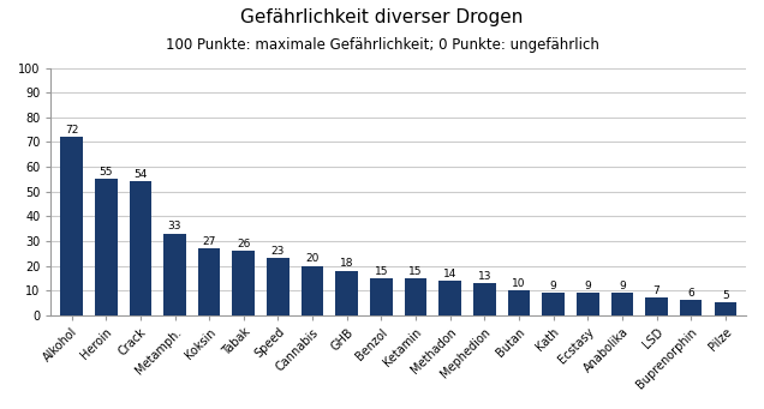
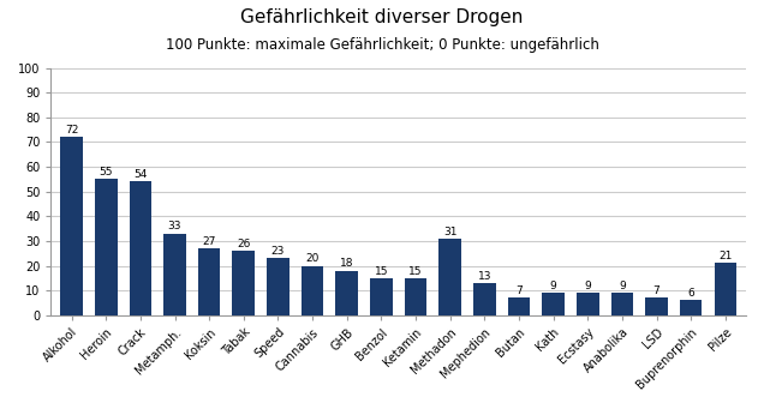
Methadon: 14 -> 31
Butan: 10 -> 7
Pilze: 5 -> 21
